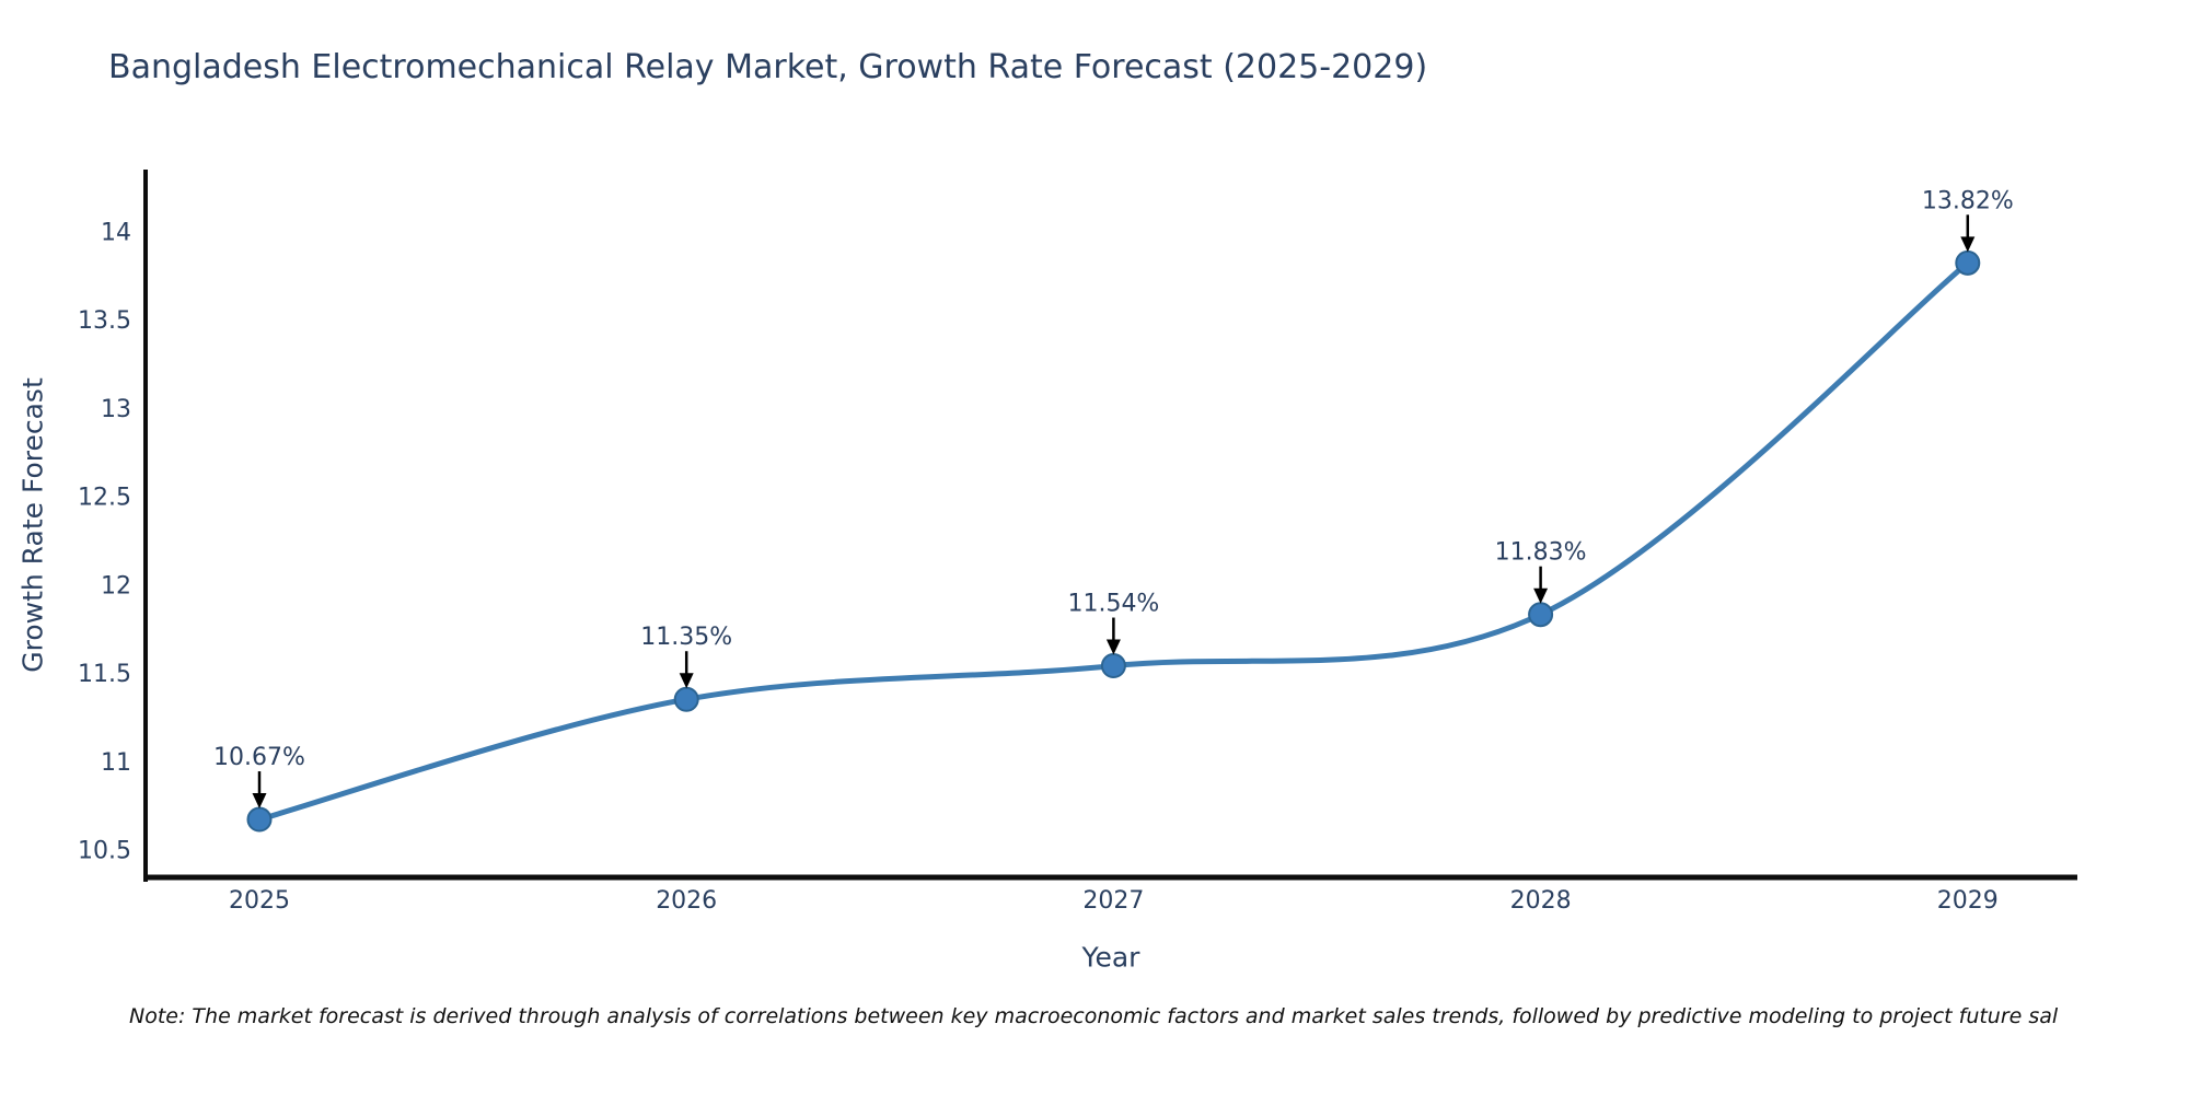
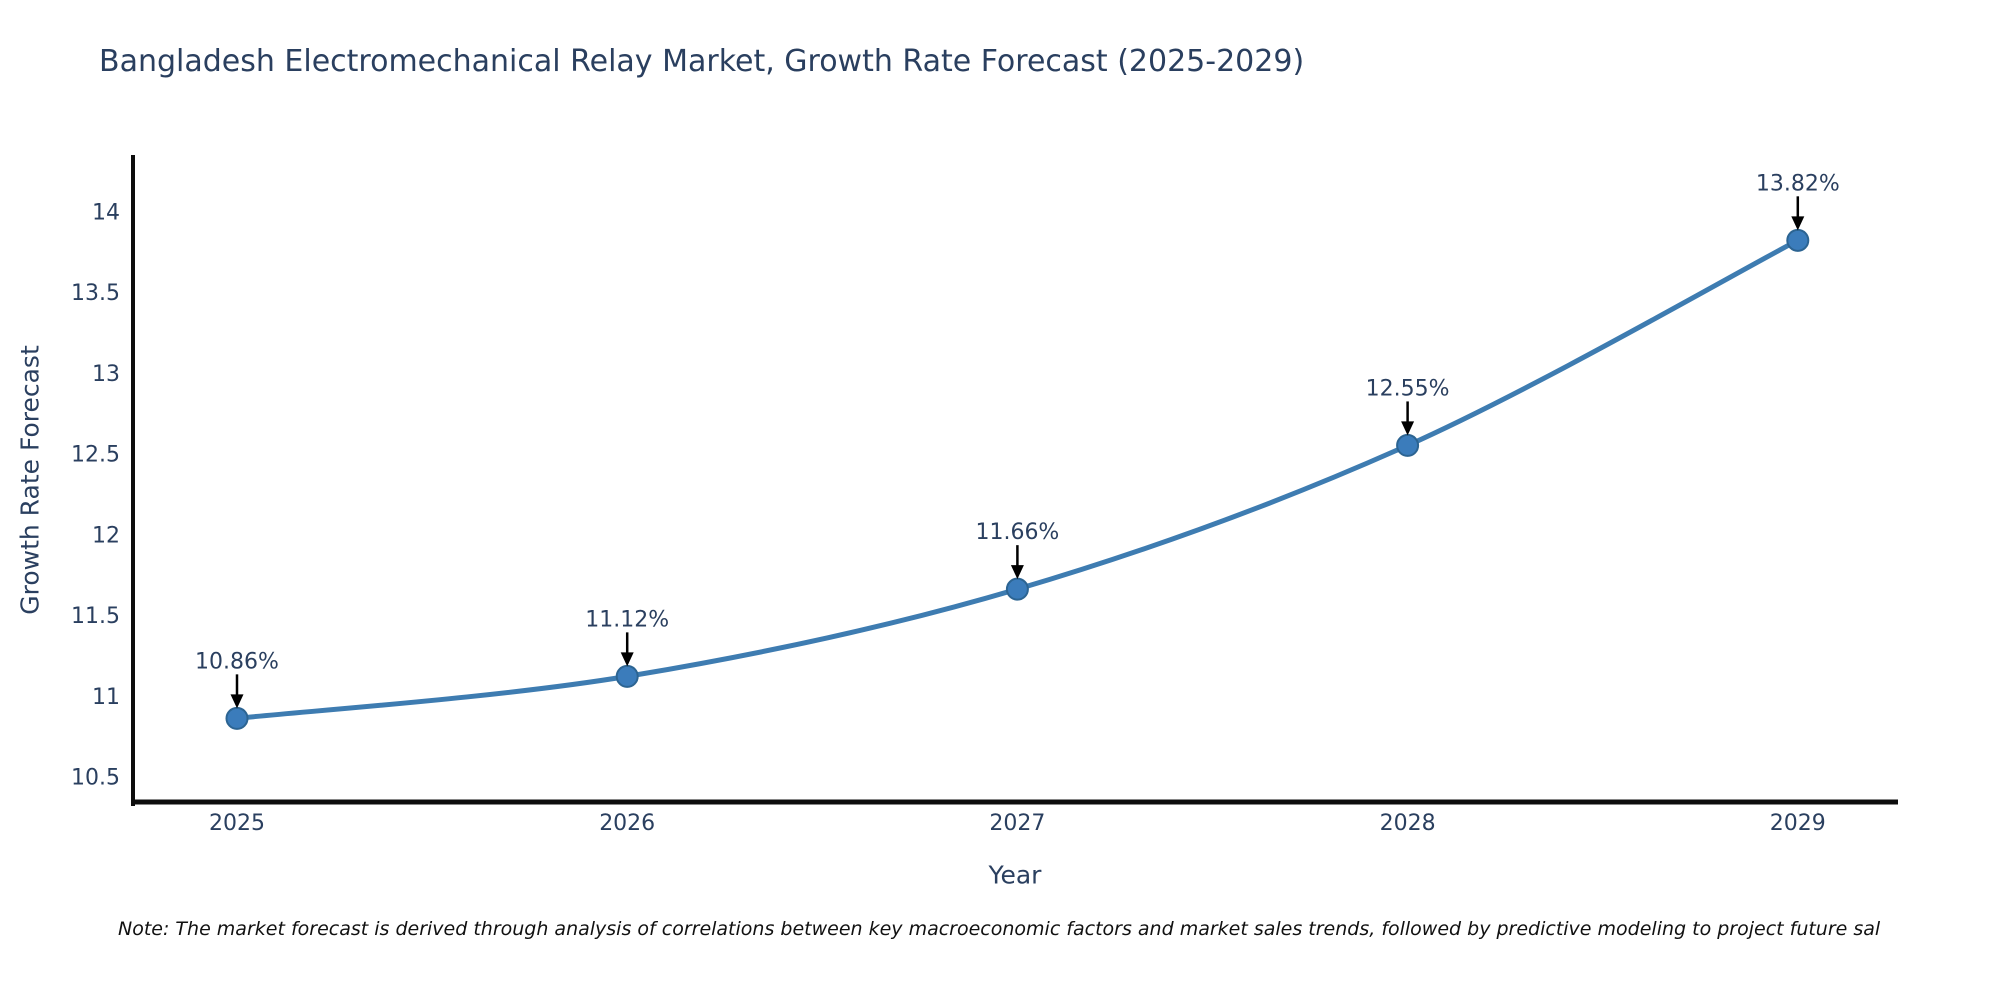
2025: 10.67% -> 10.86%
2026: 11.35% -> 11.12%
2027: 11.54% -> 11.66%
2028: 11.83% -> 12.55%
